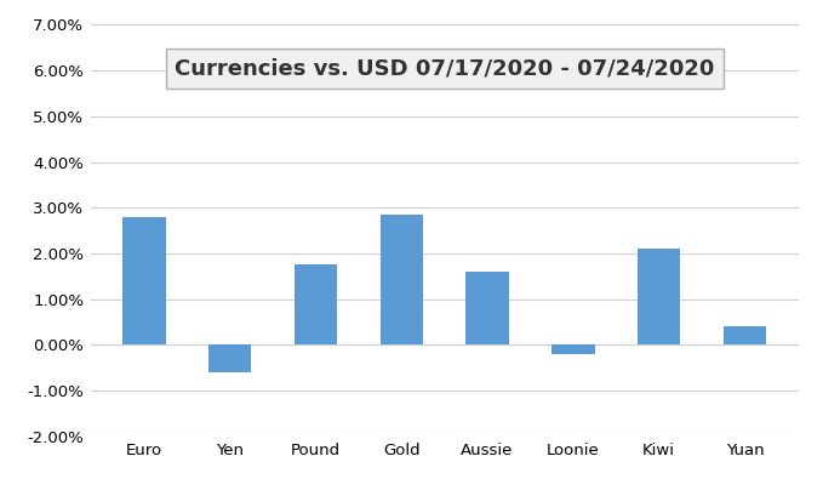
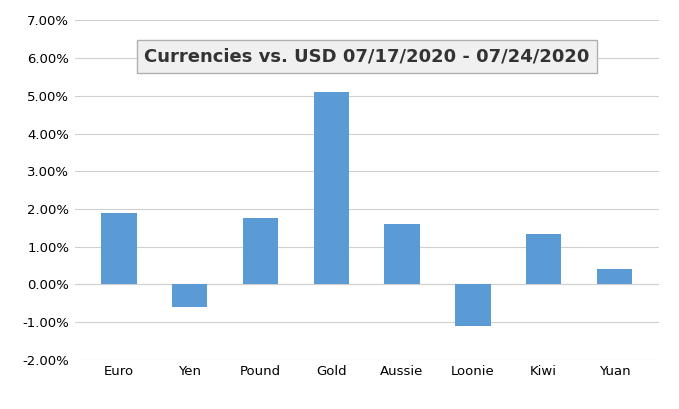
Euro: 2.80% -> 1.90%
Gold: 2.85% -> 5.10%
Loonie: -0.20% -> -1.10%
Kiwi: 2.10% -> 1.35%
